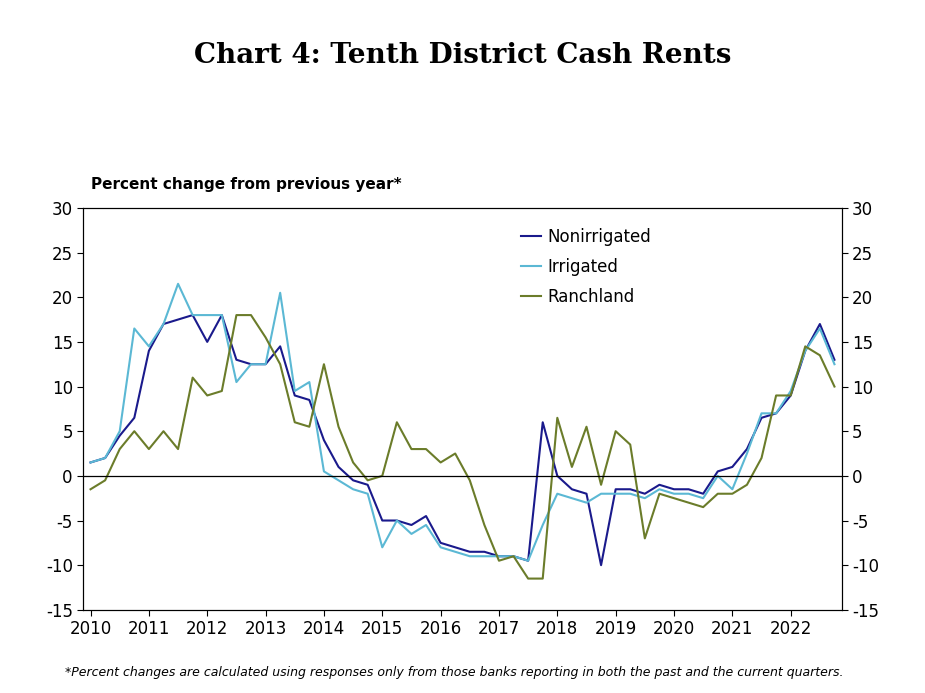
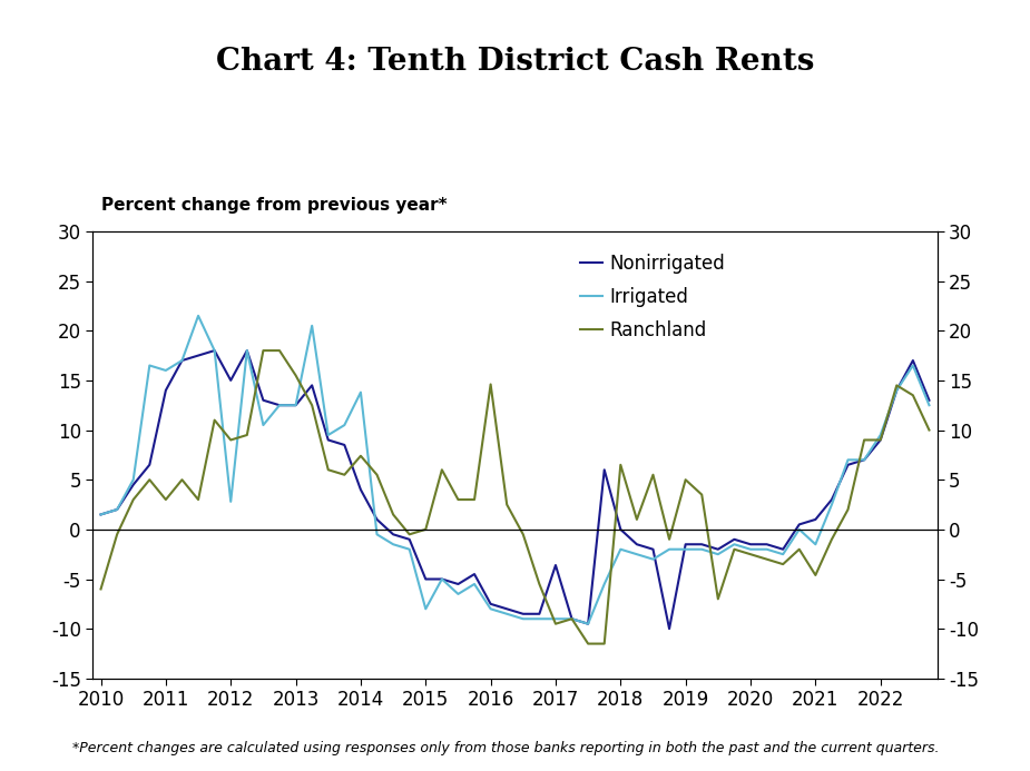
Ranchland/2010: -1.5 -> -6.0
Irrigated/2011: 14.5 -> 16.0
Irrigated/2012: 18.0 -> 2.8
Irrigated/2014: 0.5 -> 13.8
Ranchland/2014: 12.5 -> 7.4
Ranchland/2016: 1.5 -> 14.6
Nonirrigated/2017: -9.0 -> -3.6
Ranchland/2021: -2.0 -> -4.6
